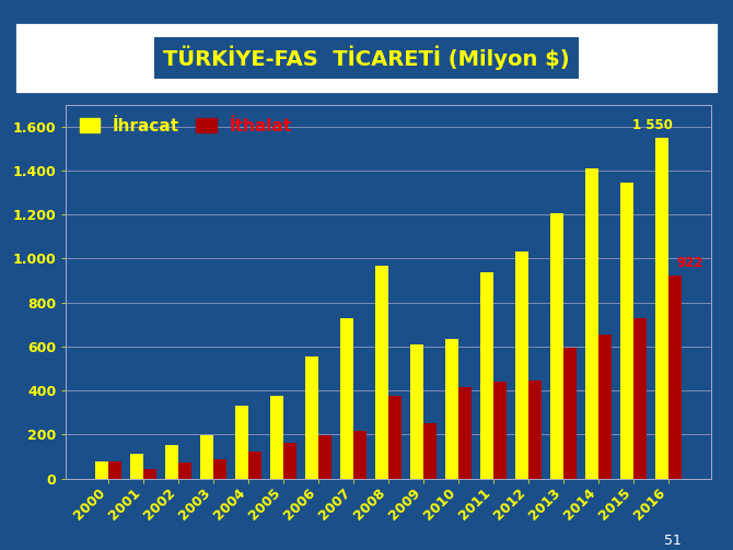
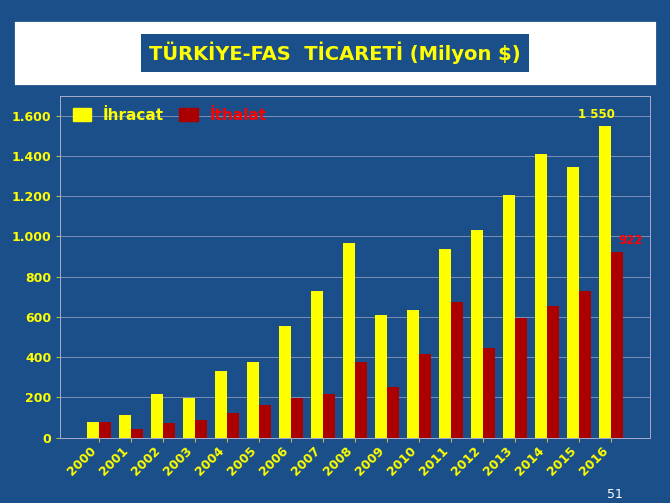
İhracat/2002: 150 -> 215
İthalat/2011: 440 -> 675
